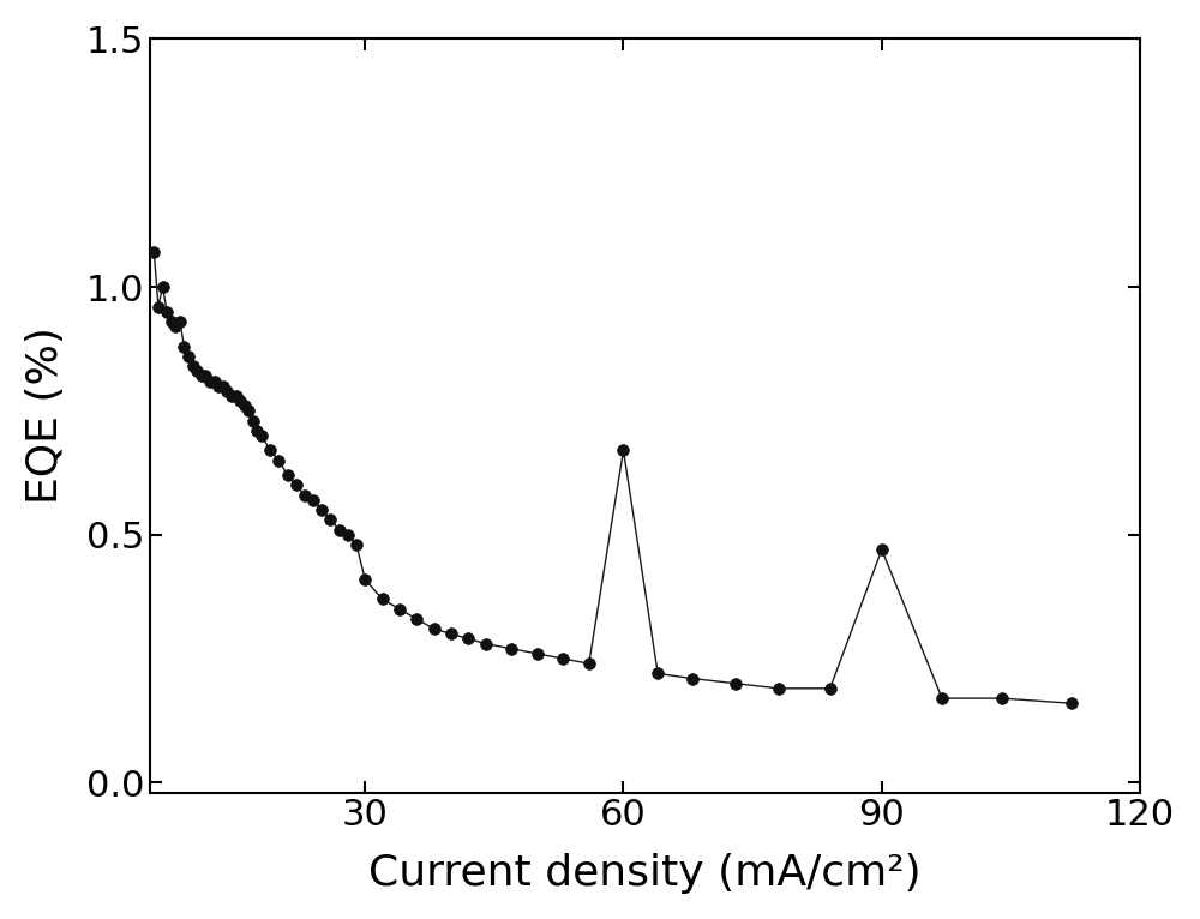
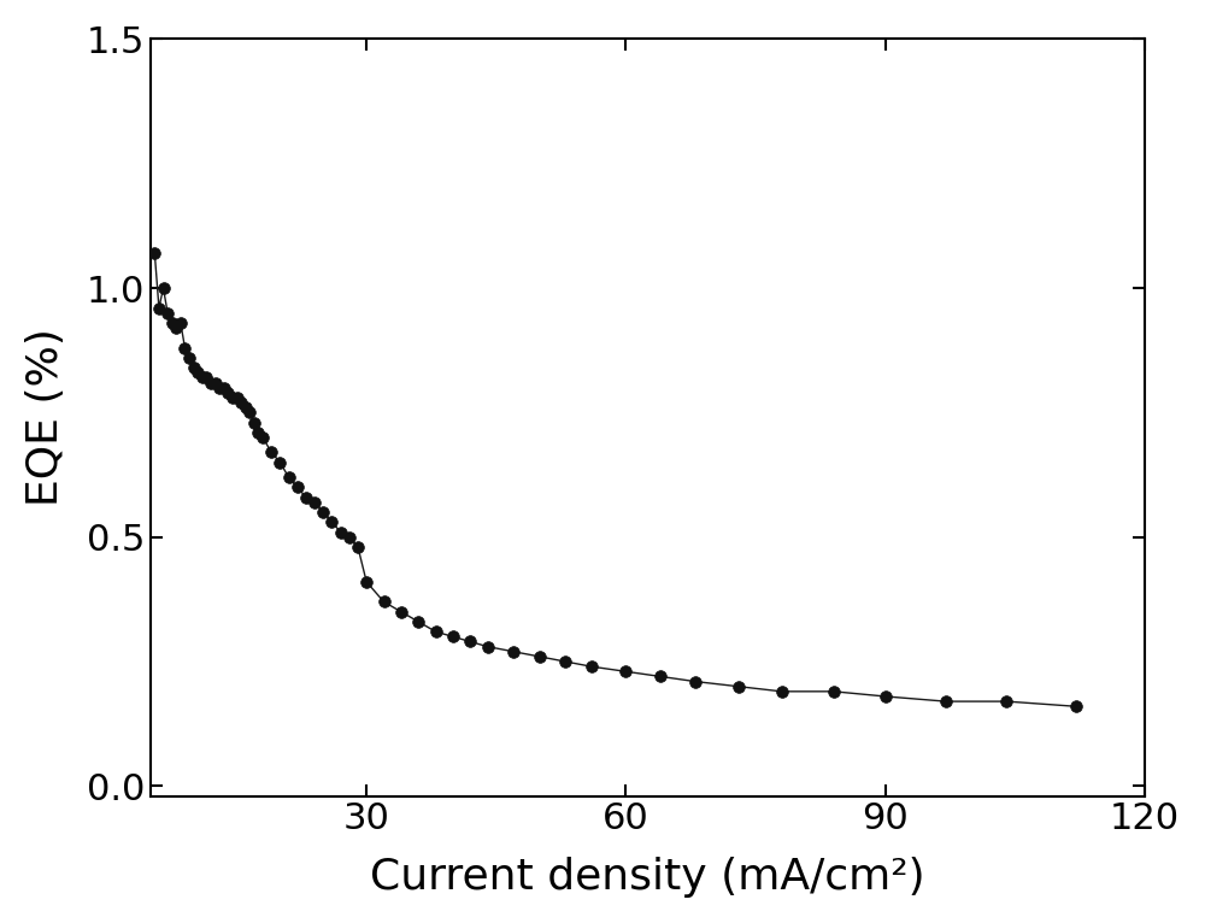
60: 0.67 -> 0.23
90: 0.47 -> 0.18
